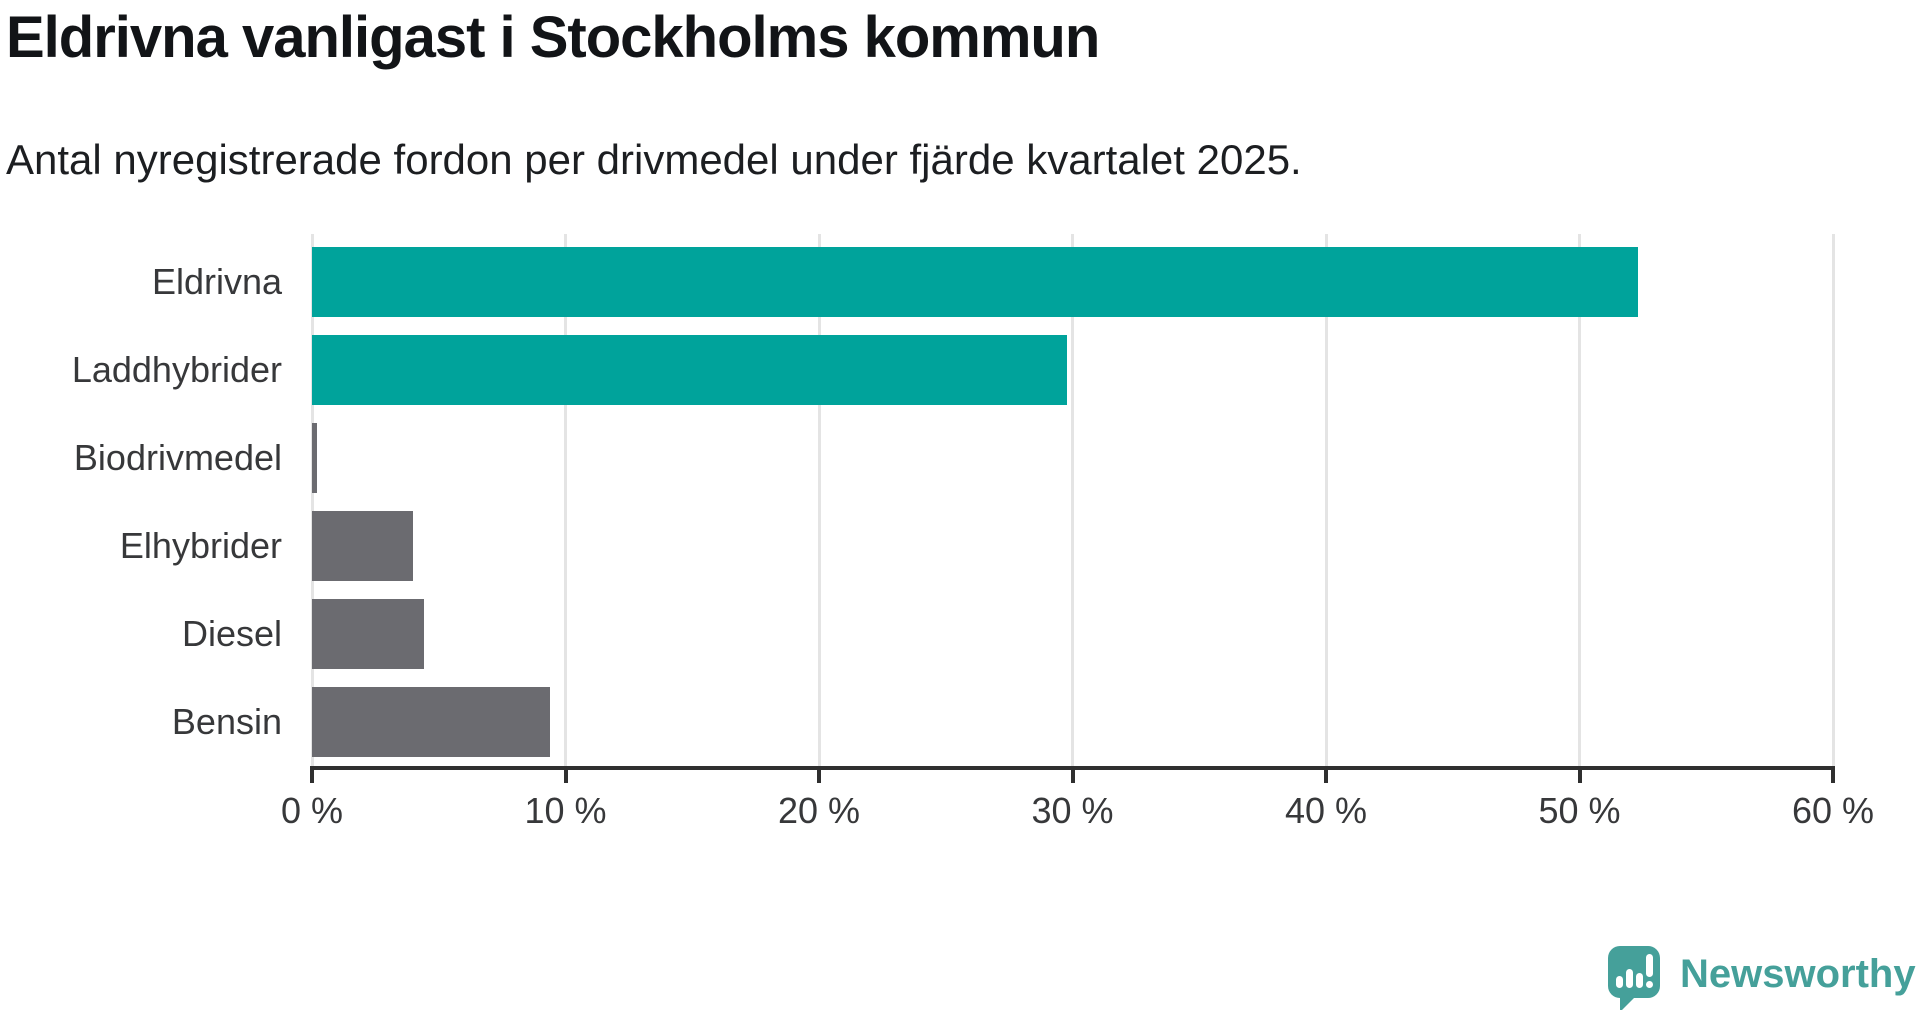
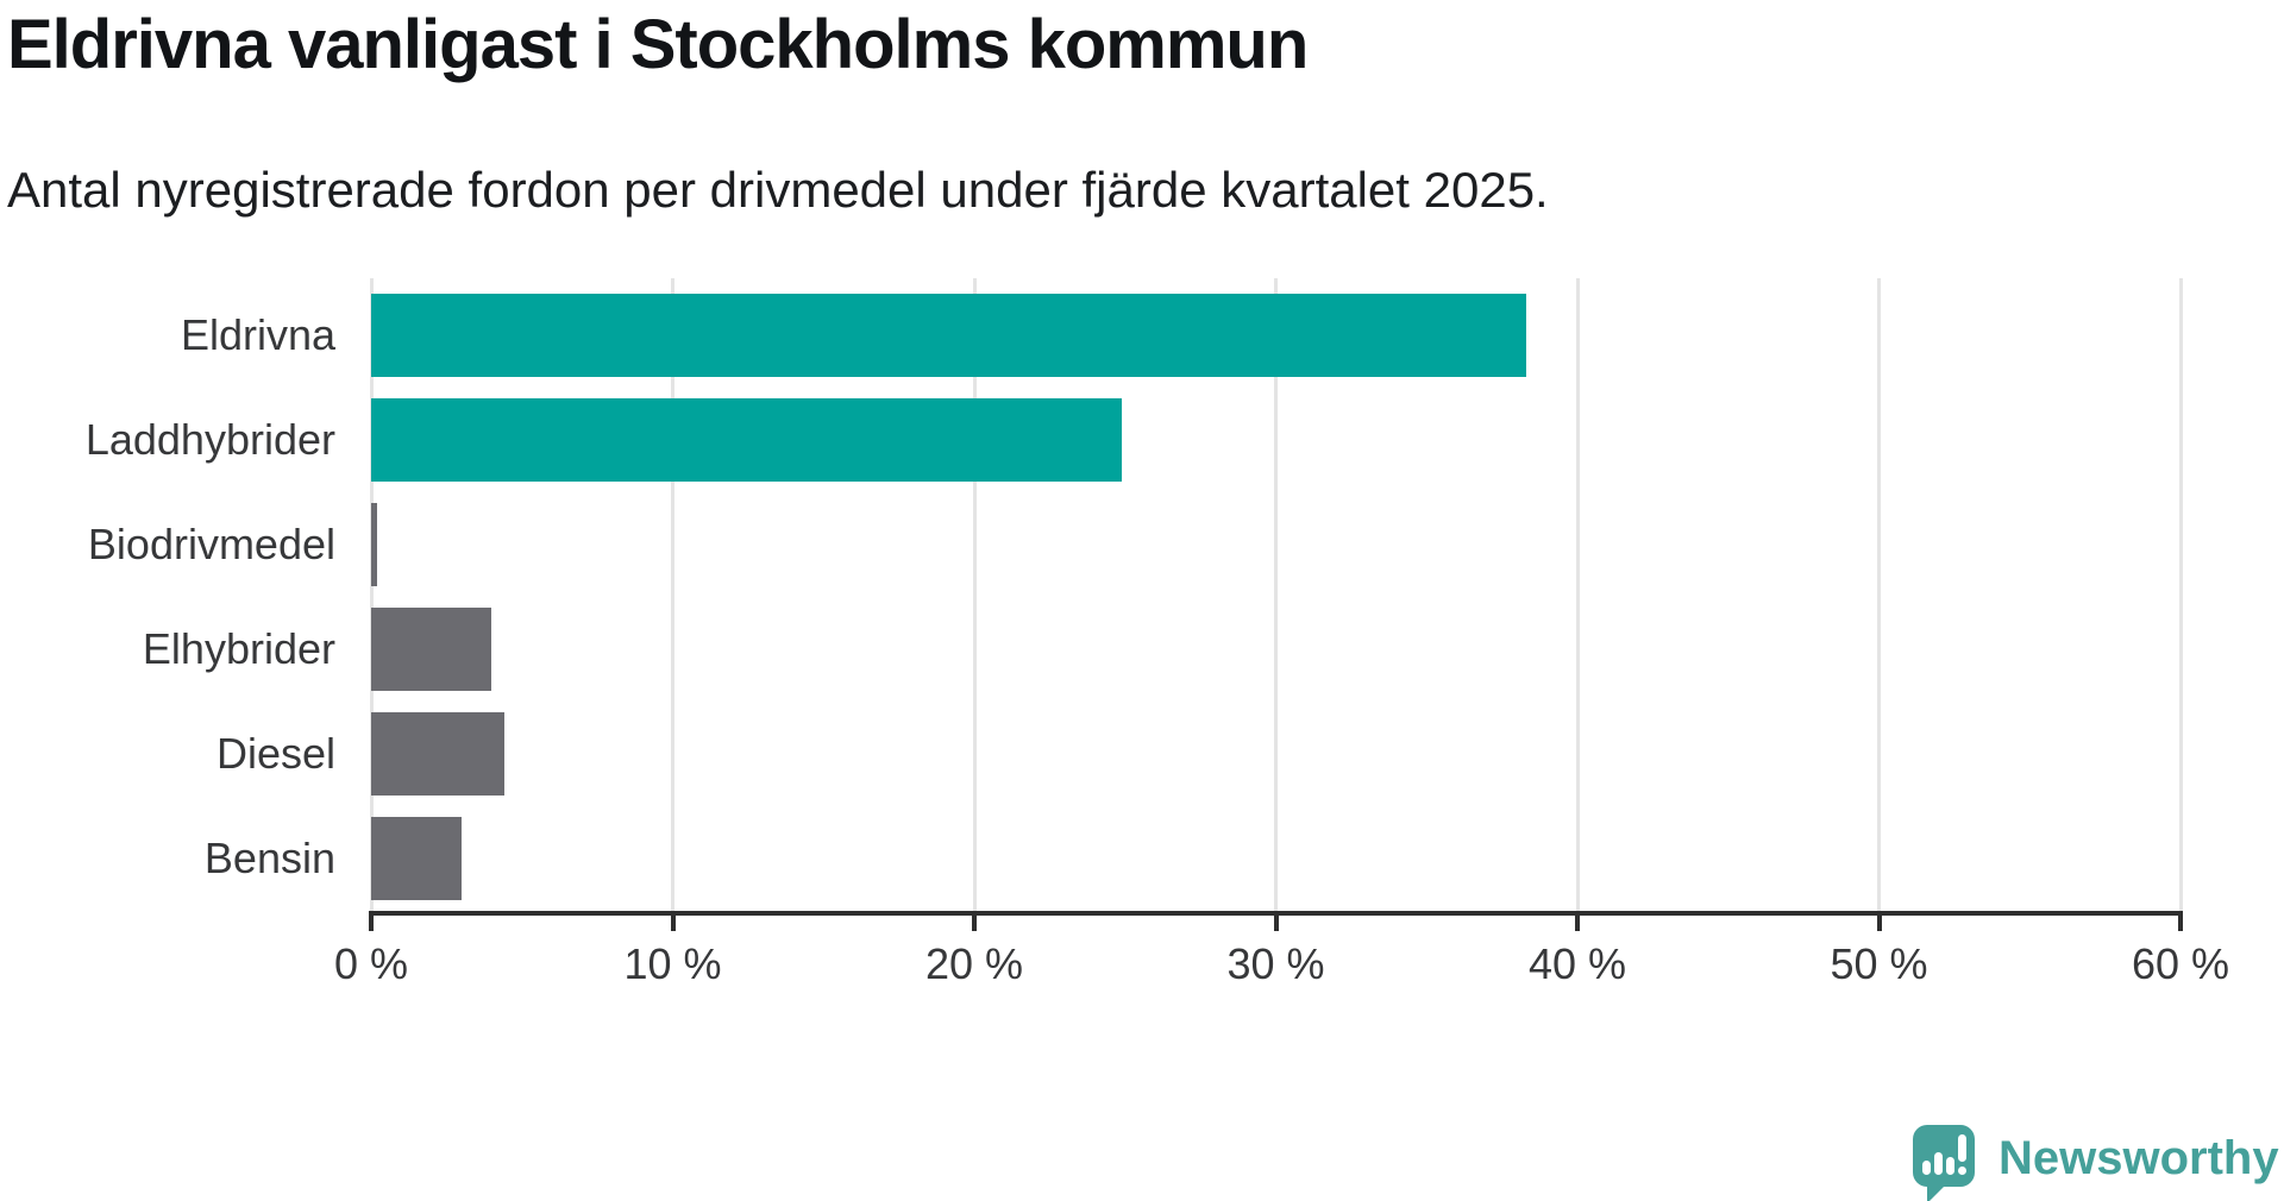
Eldrivna: 52.3% -> 38.3%
Laddhybrider: 29.8% -> 24.9%
Bensin: 9.4% -> 3.0%
